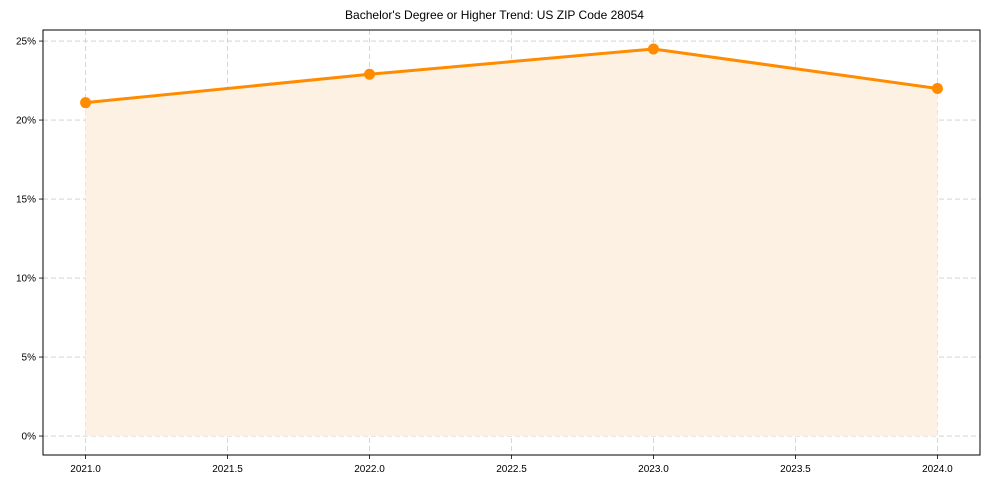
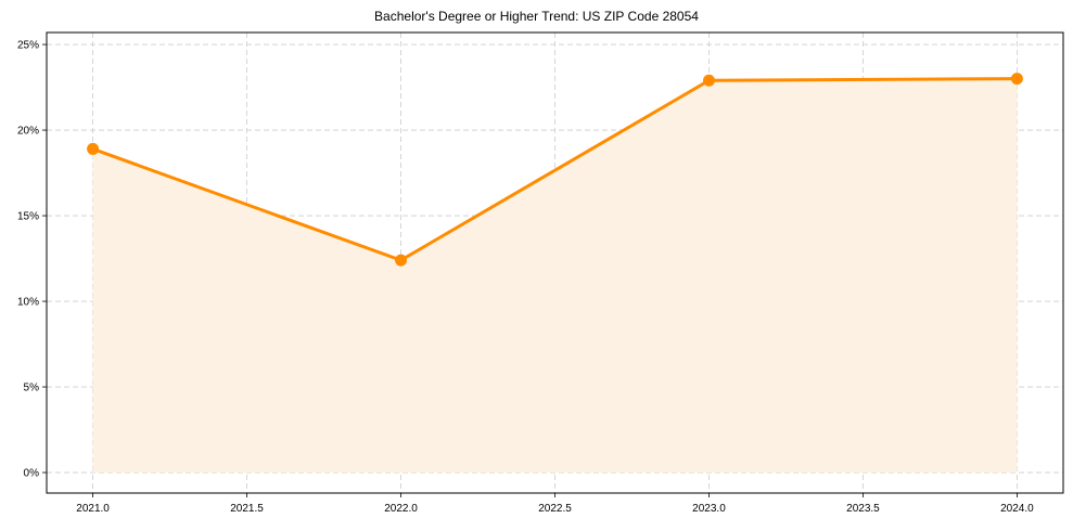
2021.0: 21.1% -> 18.9%
2022.0: 22.9% -> 12.4%
2023.0: 24.5% -> 22.9%
2024.0: 22.0% -> 23.0%
